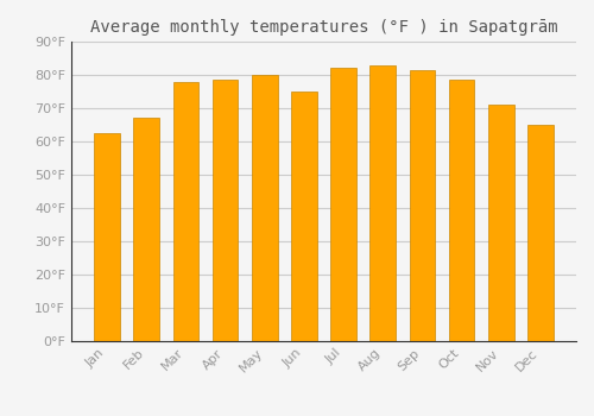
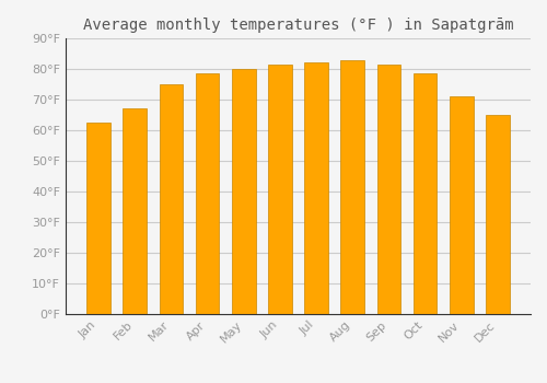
Mar: 78.0°F -> 75.0°F
Jun: 75.0°F -> 81.5°F
